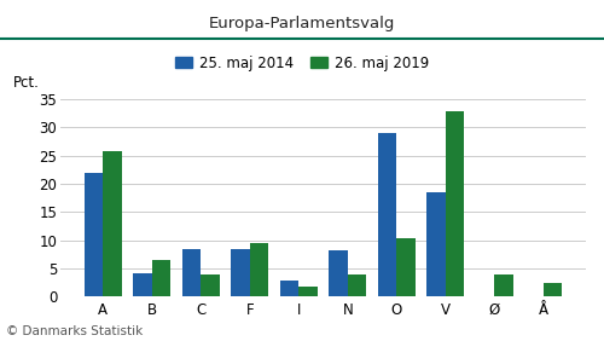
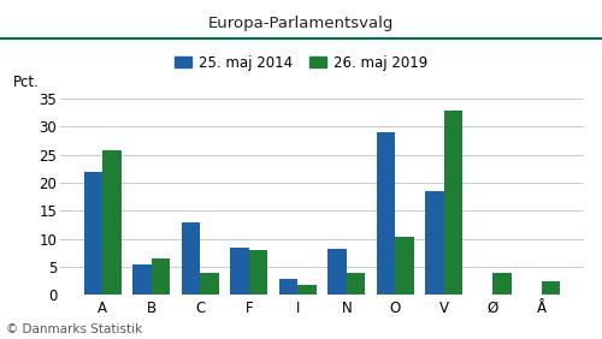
25. maj 2014/B: 4.2 -> 5.5
25. maj 2014/C: 8.5 -> 13.0
26. maj 2019/F: 9.5 -> 8.0
